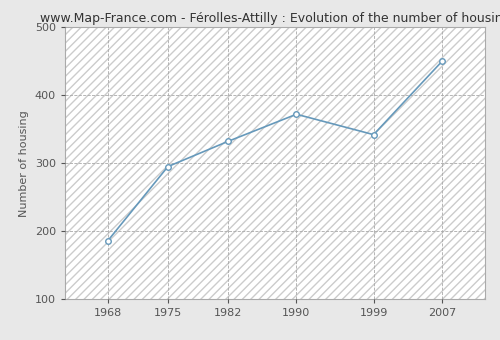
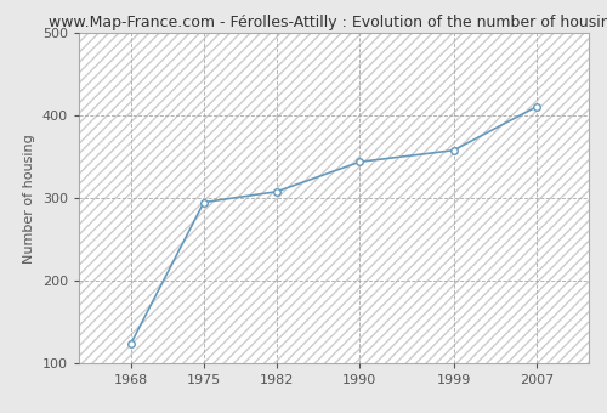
1968: 186 -> 124
1982: 332 -> 308
1990: 372 -> 344
1999: 342 -> 358
2007: 450 -> 411
